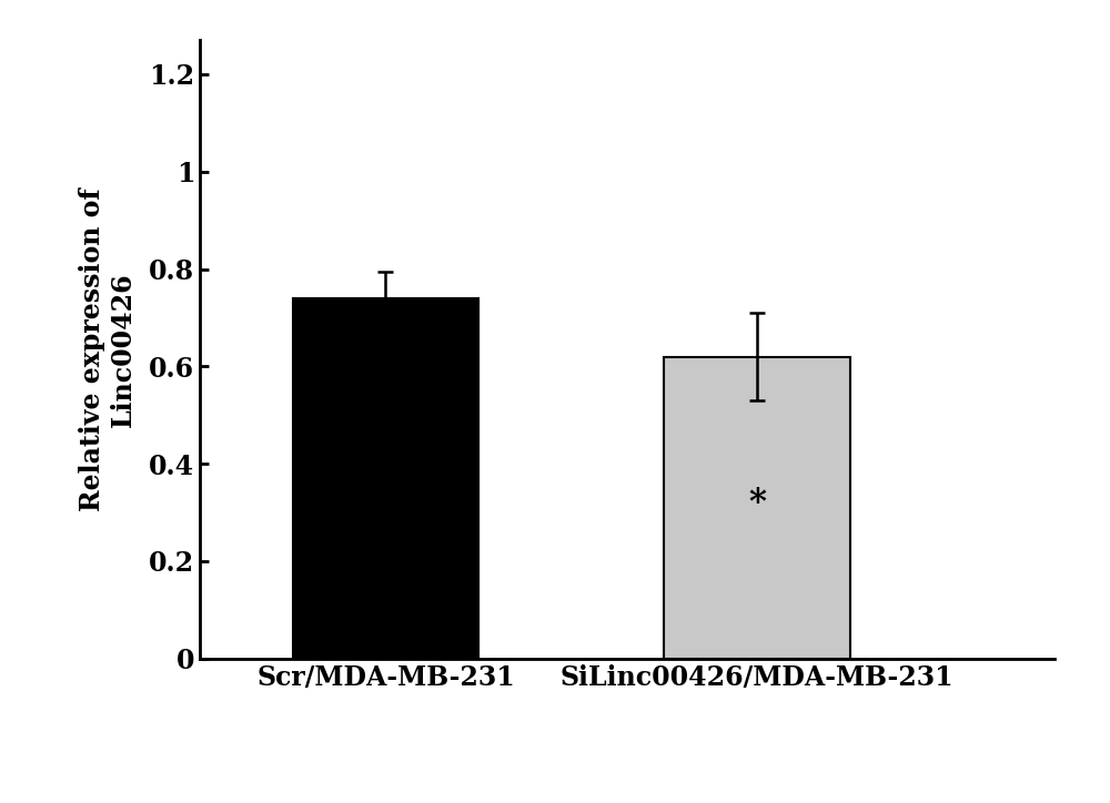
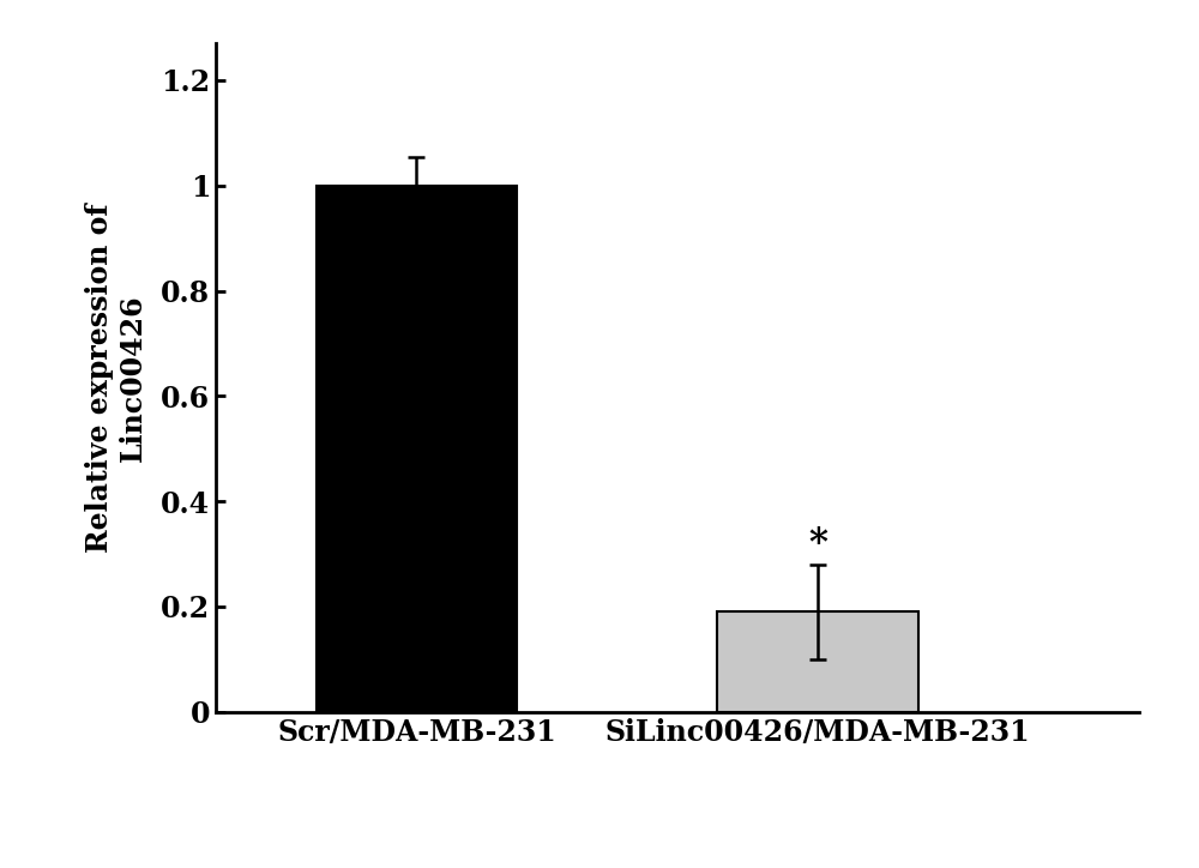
Scr/MDA-MB-231: 0.74 -> 1.00
SiLinc00426/MDA-MB-231: 0.62 -> 0.19
